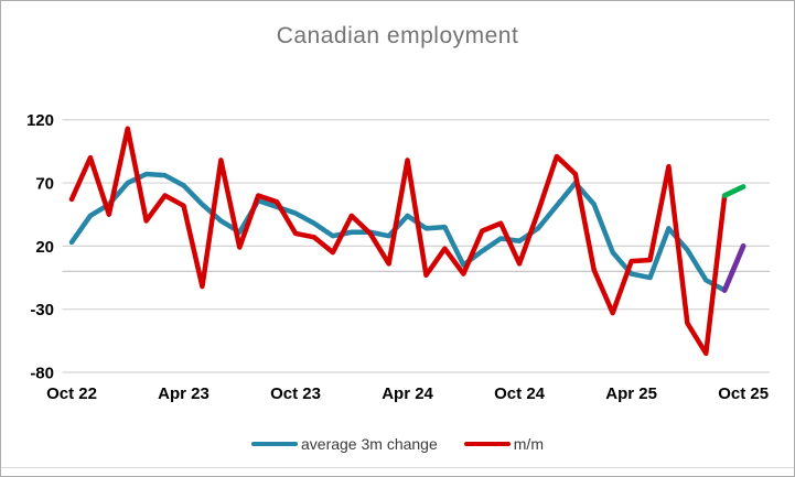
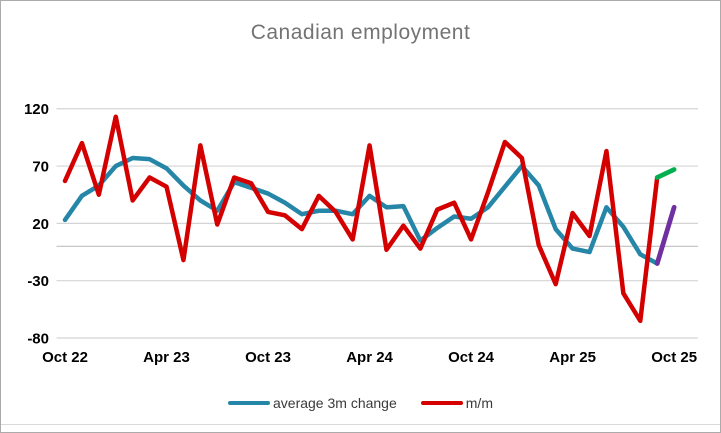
m/m/Apr 25: 8 -> 29
average 3m change/Oct 25: 20 -> 34
